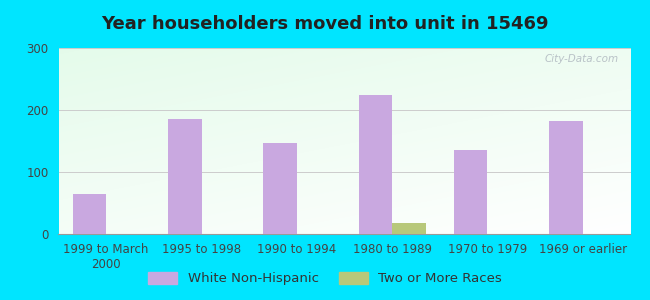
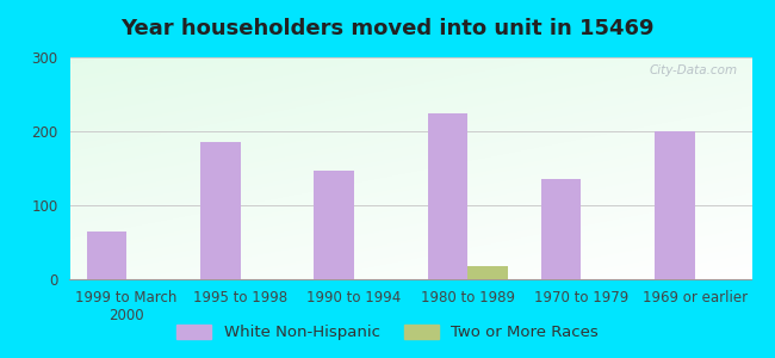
White Non-Hispanic/1969 or earlier: 182 -> 200
